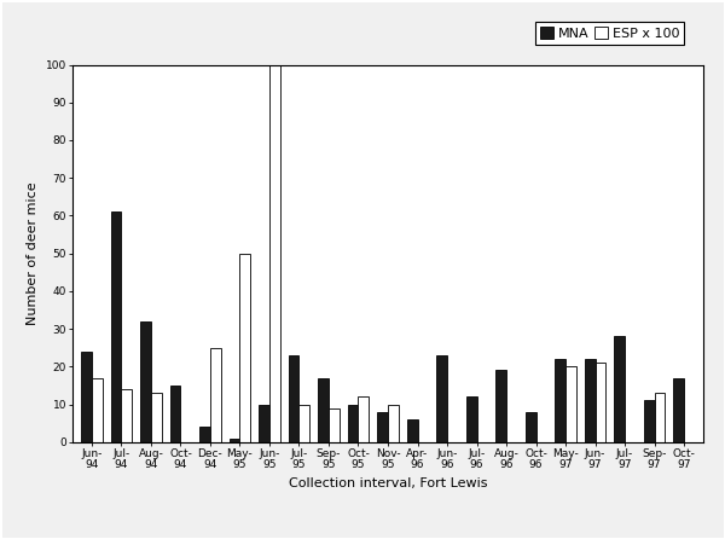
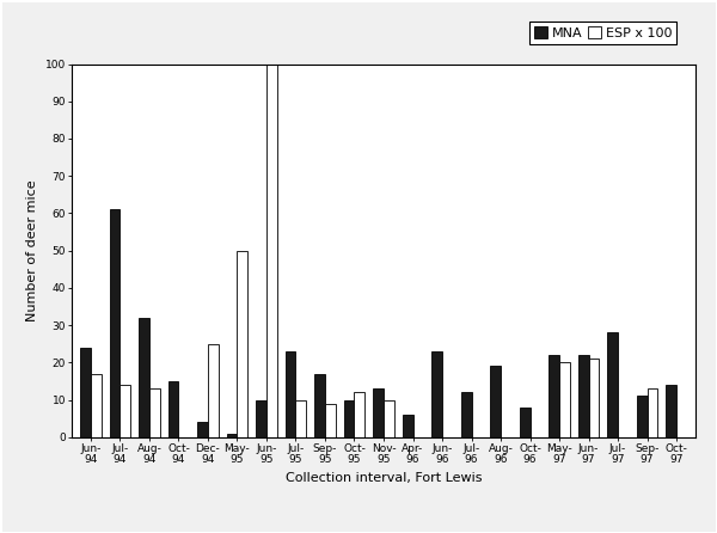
MNA/Nov- 95: 8 -> 13
MNA/Oct- 97: 17 -> 14
